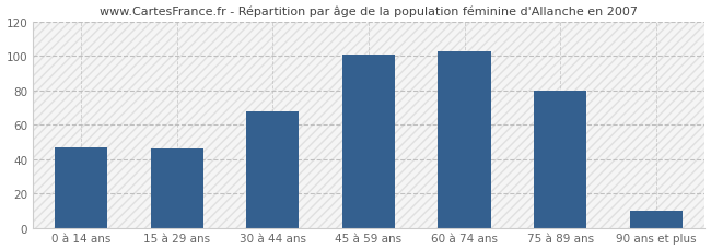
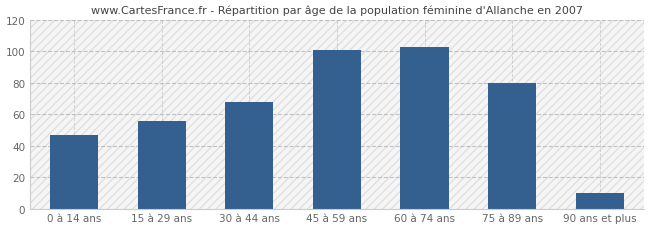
15 à 29 ans: 46 -> 56
